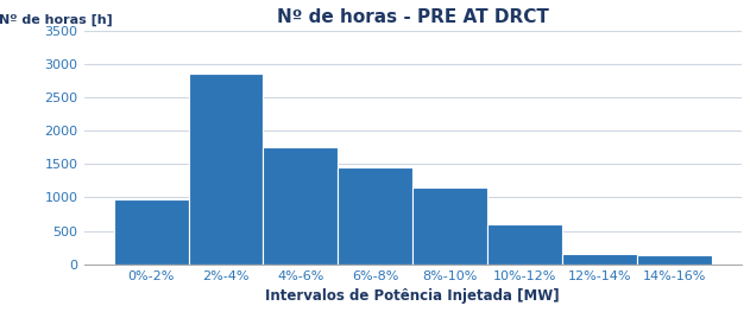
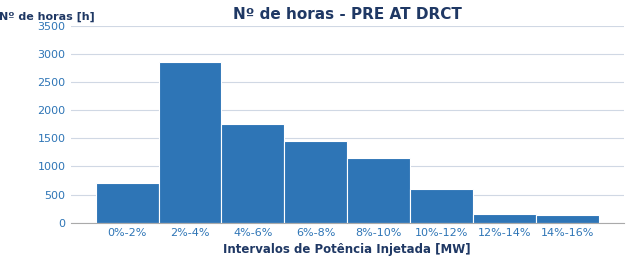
0%-2%: 980 -> 700
